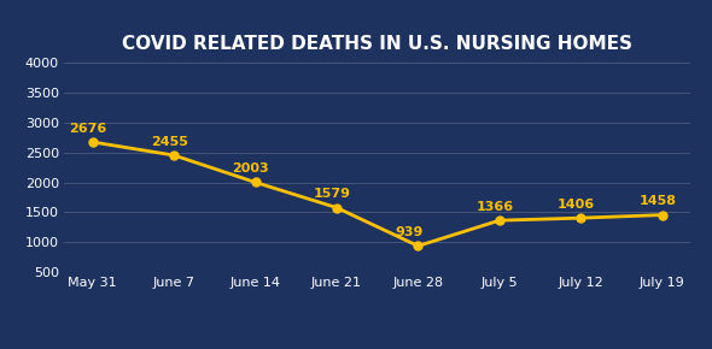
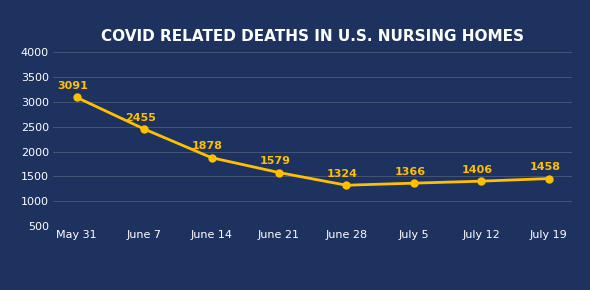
May 31: 2676 -> 3091
June 14: 2003 -> 1878
June 28: 939 -> 1324
